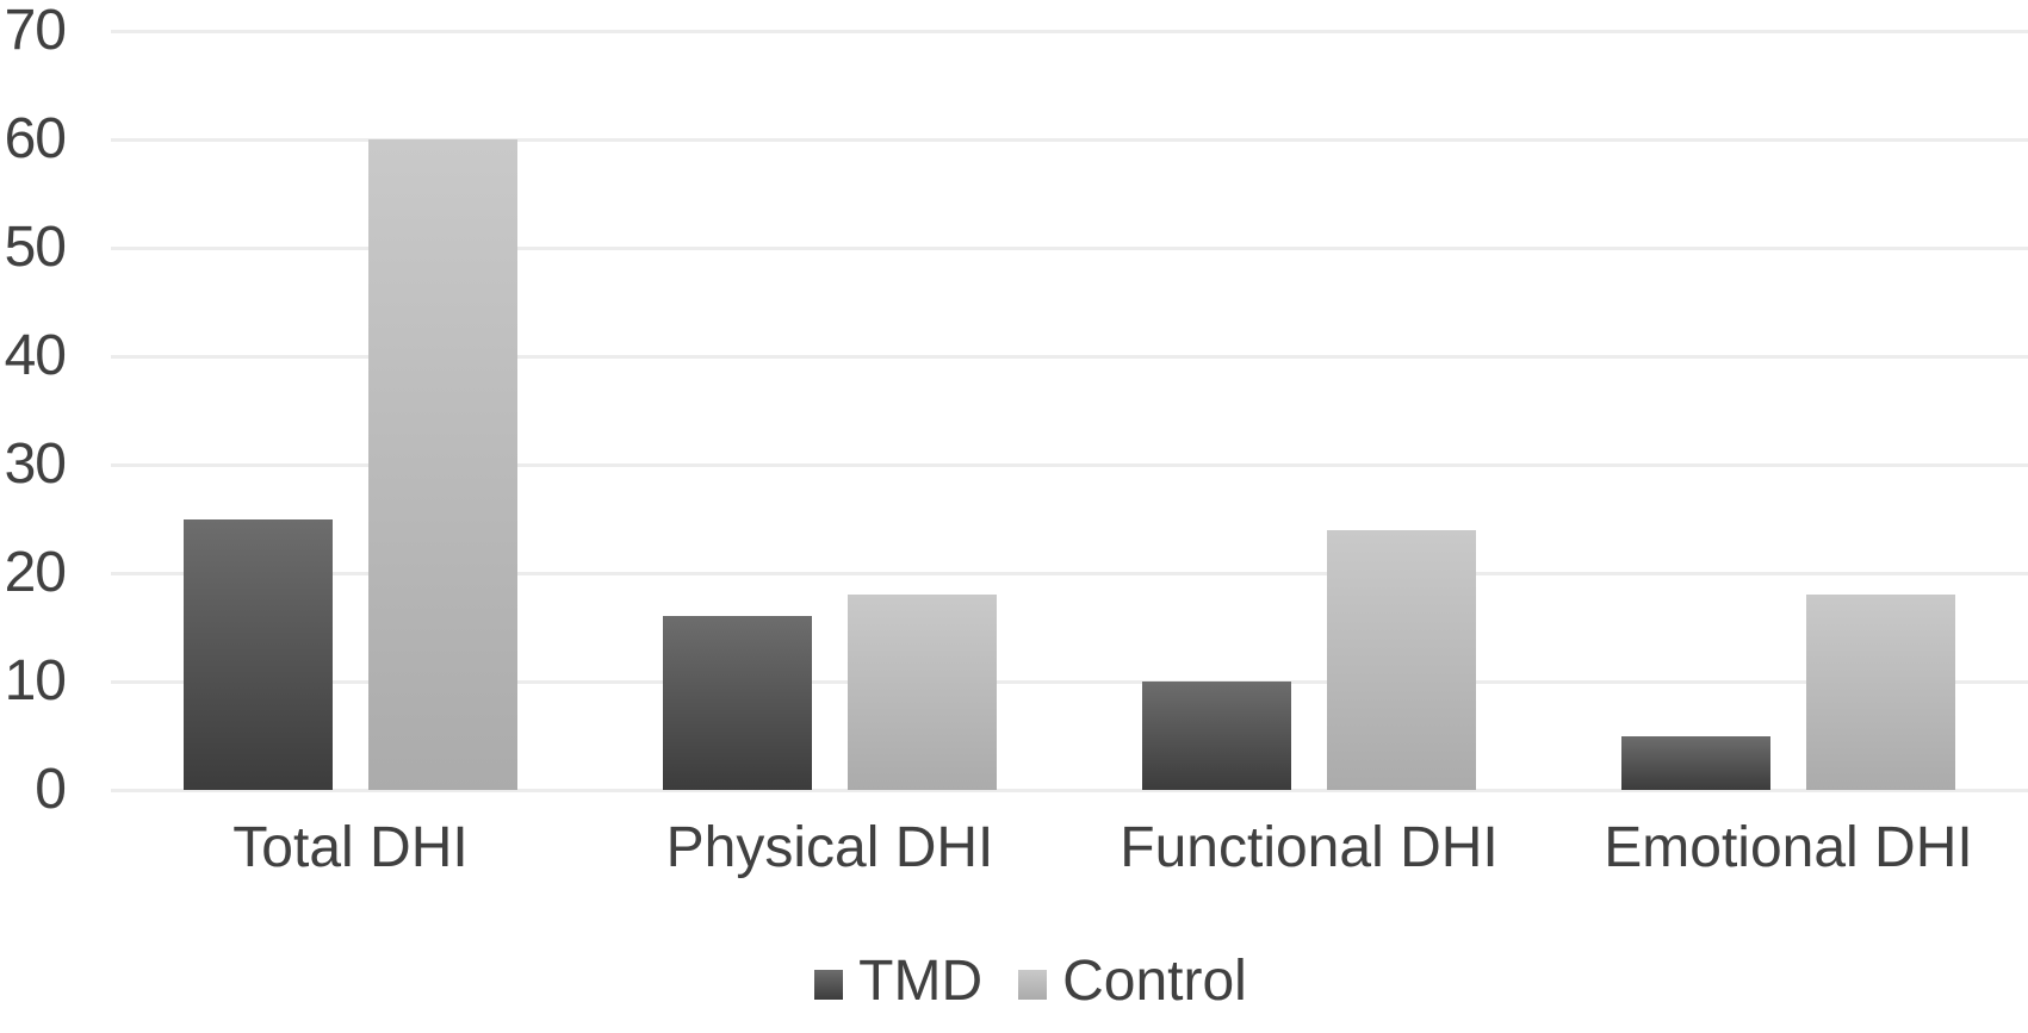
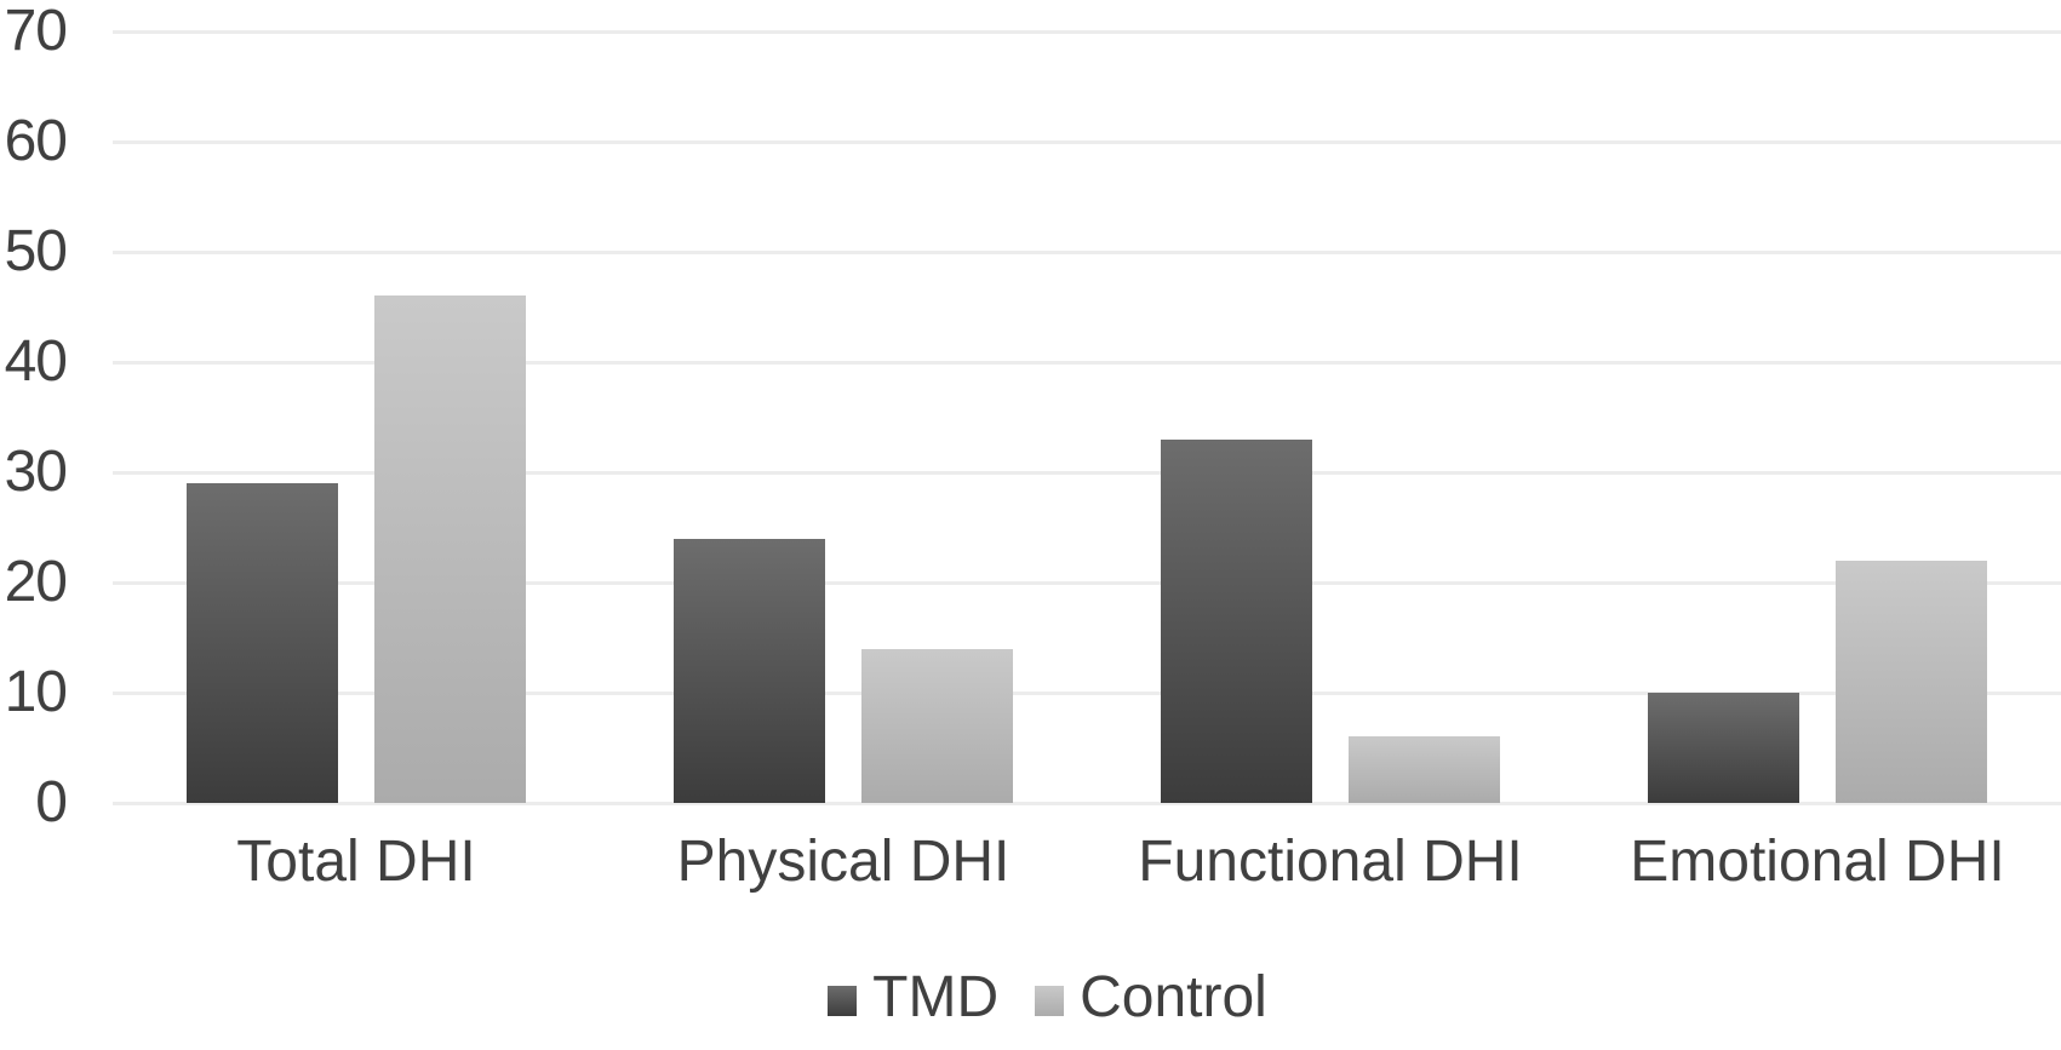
TMD/Total DHI: 25 -> 29
Control/Total DHI: 60 -> 46
TMD/Physical DHI: 16 -> 24
Control/Physical DHI: 18 -> 14
TMD/Functional DHI: 10 -> 33
Control/Functional DHI: 24 -> 6
TMD/Emotional DHI: 5 -> 10
Control/Emotional DHI: 18 -> 22
